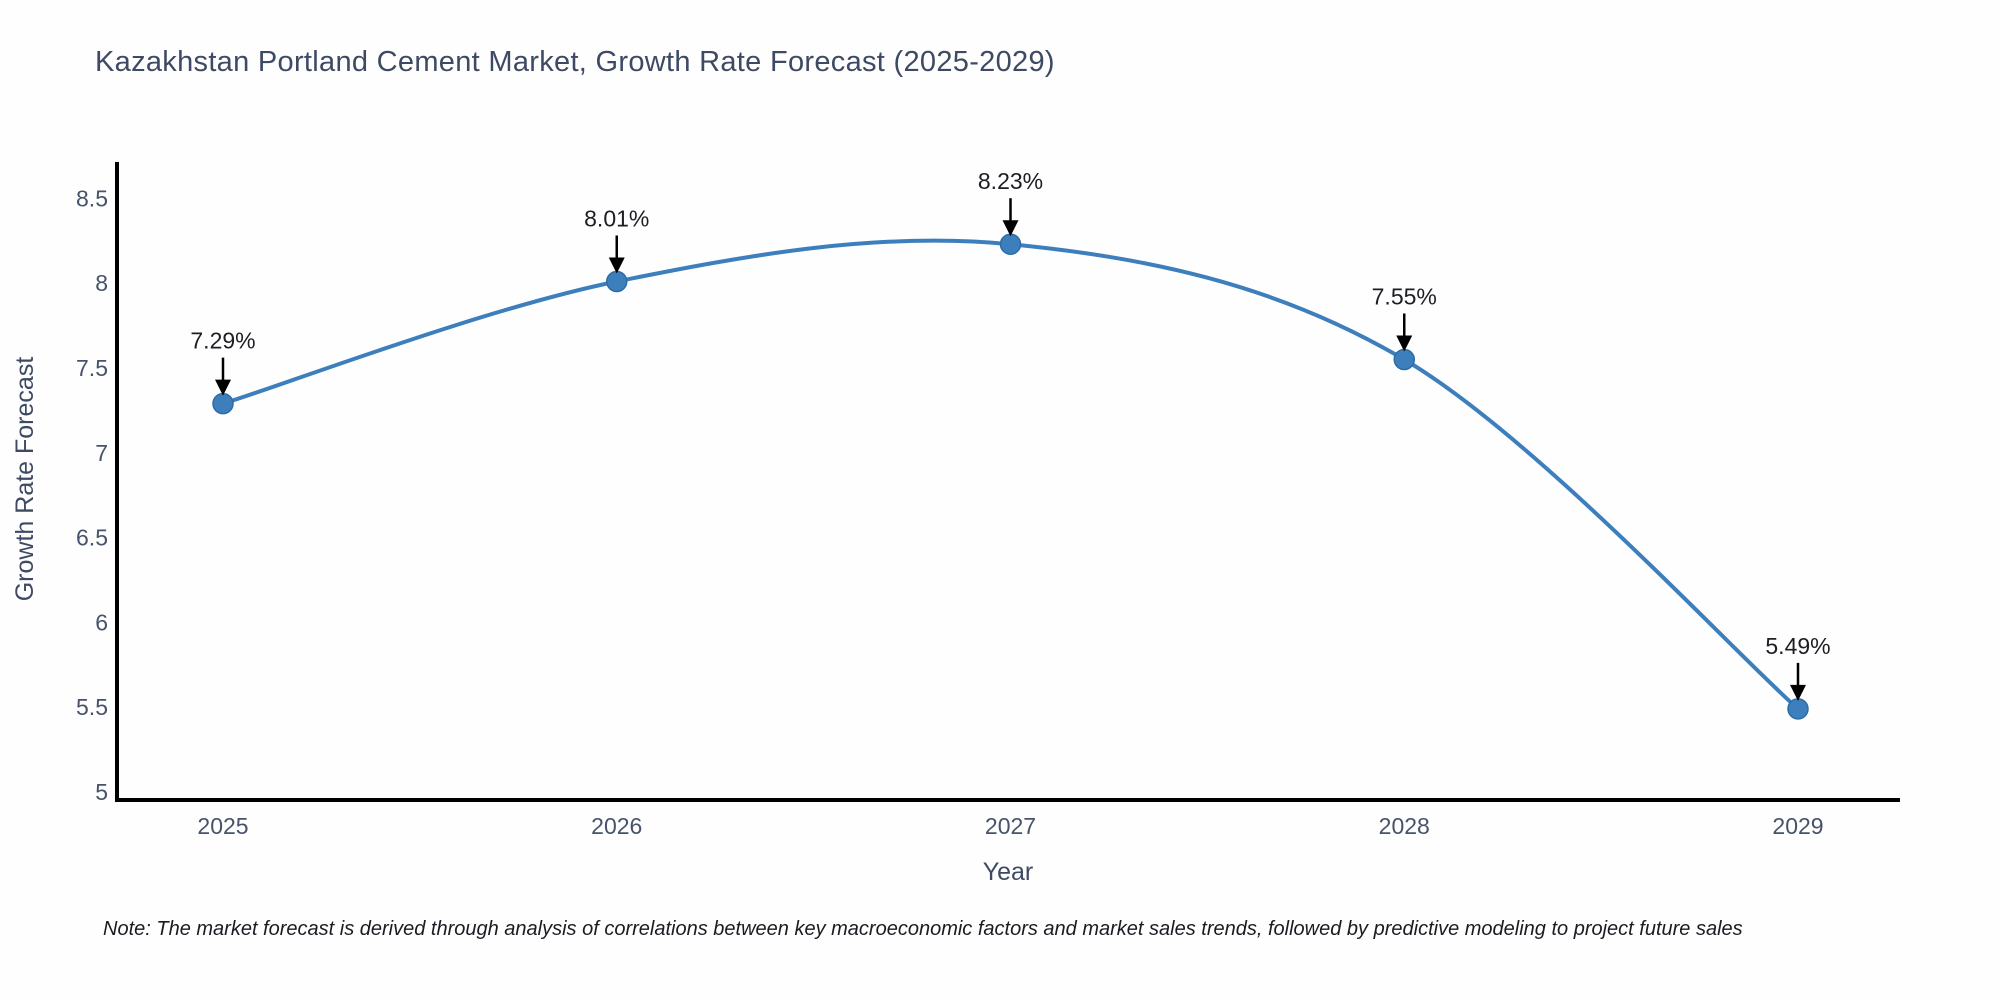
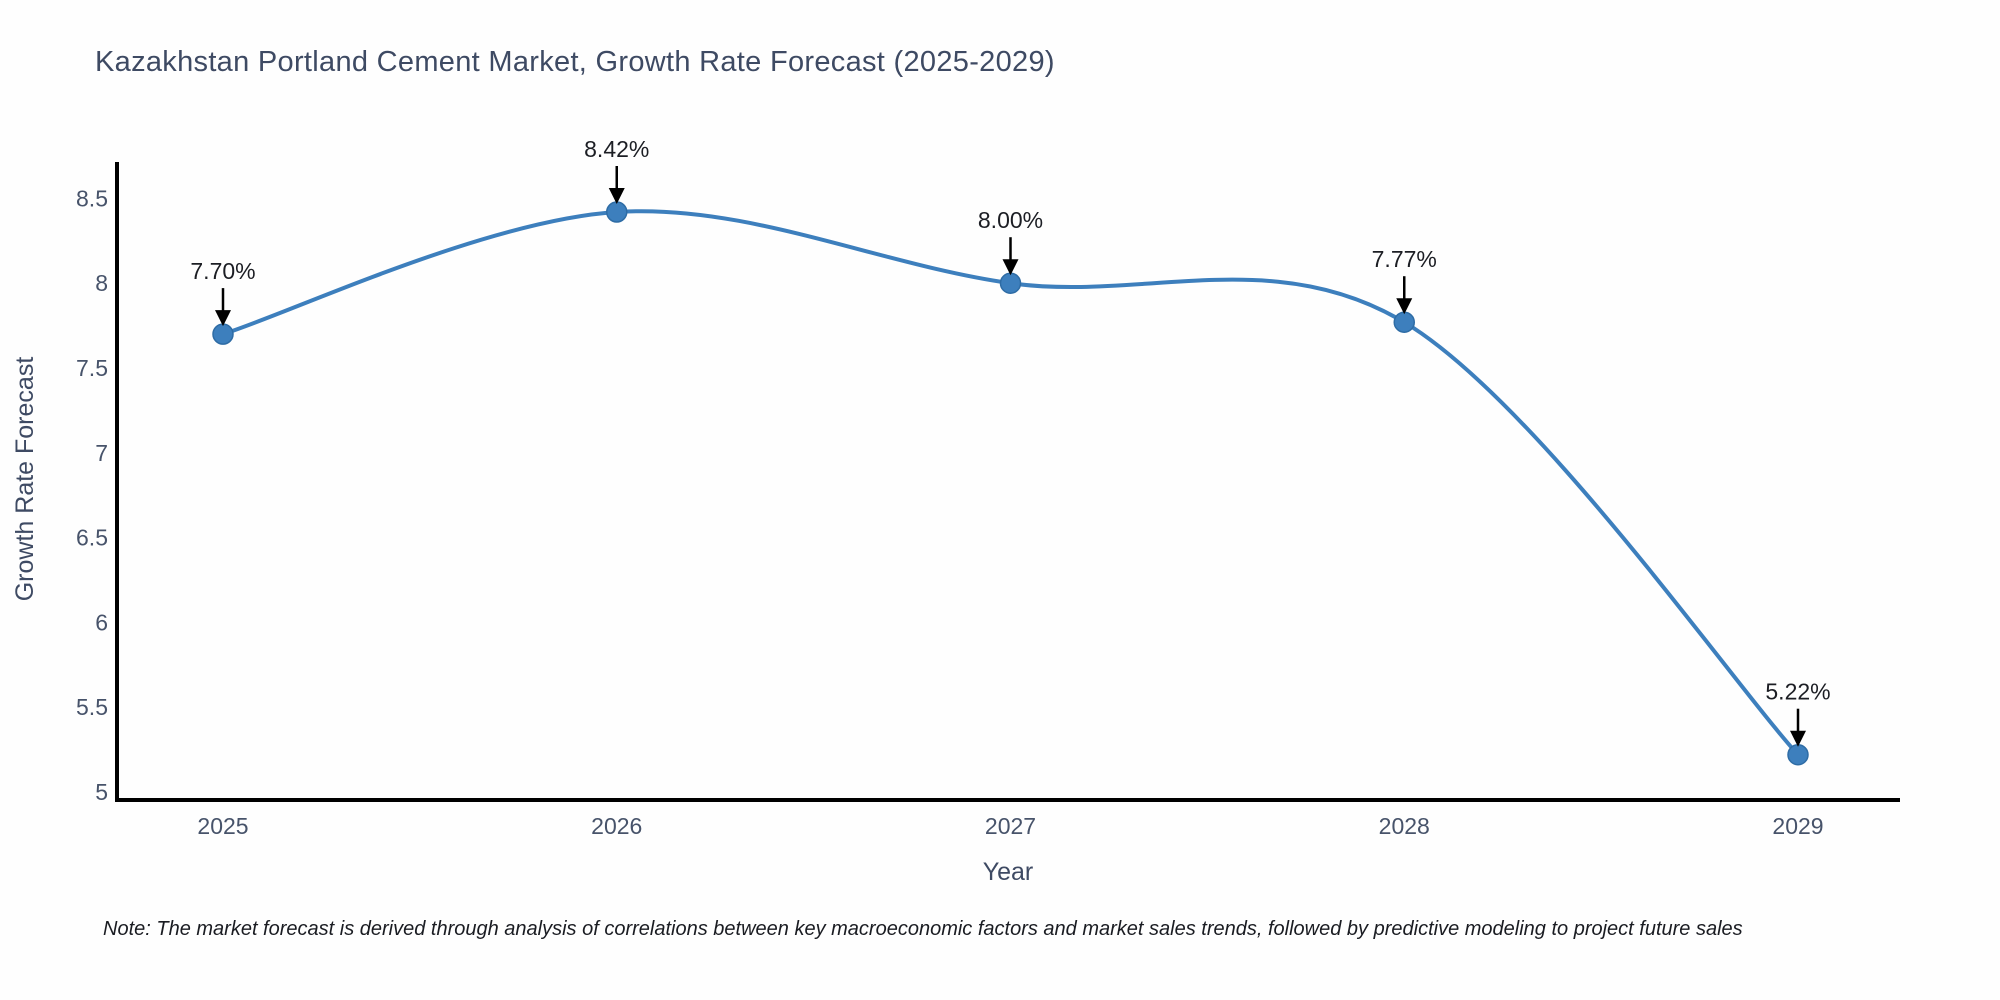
2025: 7.29% -> 7.70%
2026: 8.01% -> 8.42%
2027: 8.23% -> 8.00%
2028: 7.55% -> 7.77%
2029: 5.49% -> 5.22%
